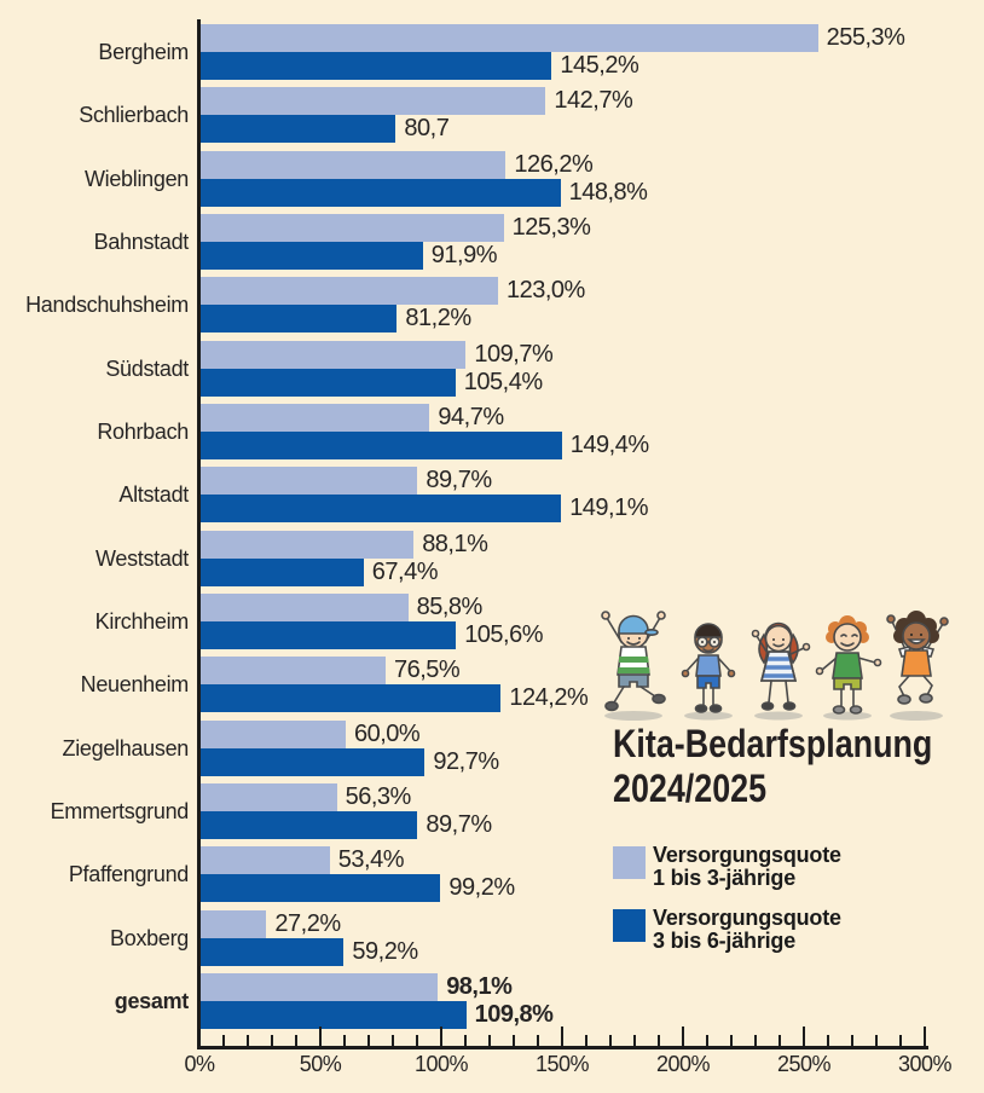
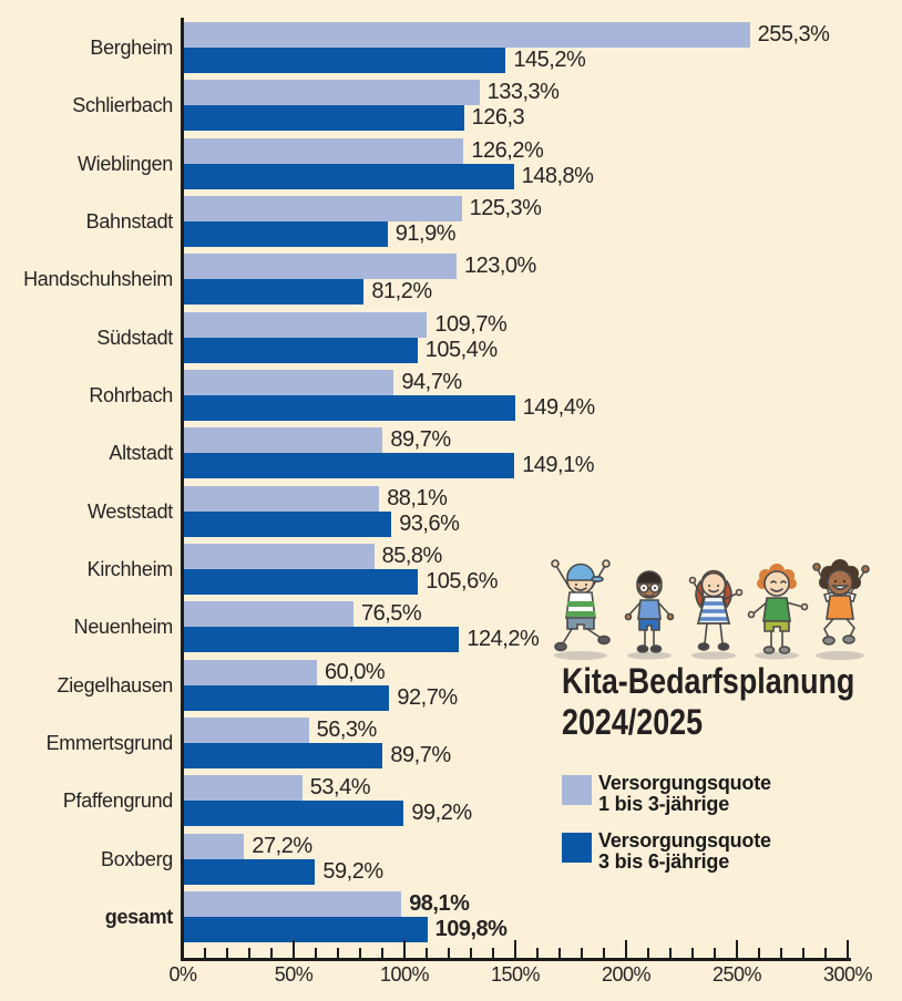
Versorgungsquote 1 bis 3-jährige/Schlierbach: 142,7% -> 133,3%
Versorgungsquote 3 bis 6-jährige/Schlierbach: 80,7 -> 126,3
Versorgungsquote 3 bis 6-jährige/Weststadt: 67,4% -> 93,6%
